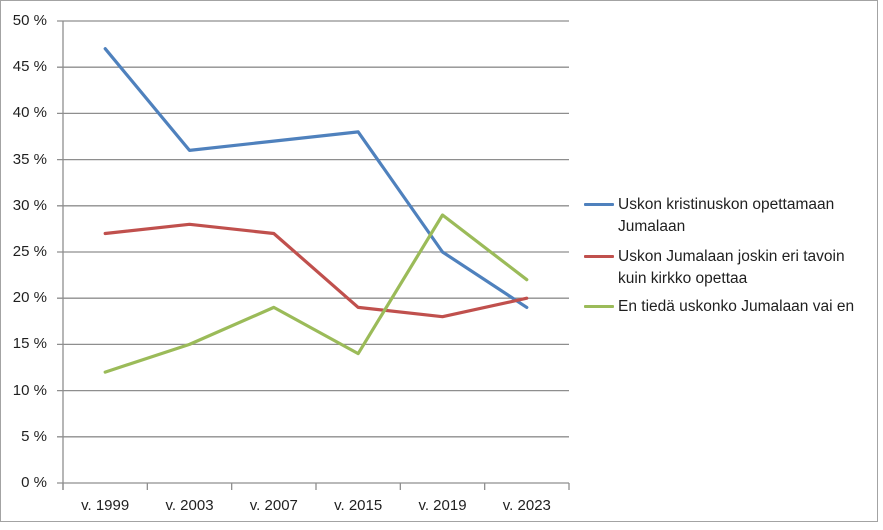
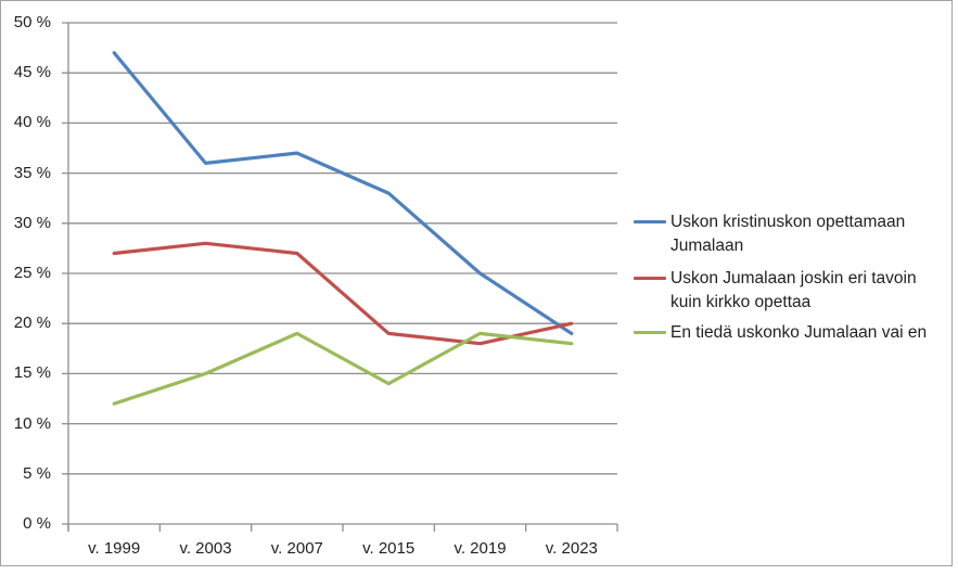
Uskon kristinuskon opettamaan Jumalaan/v. 2015: 38% -> 33%
En tiedä uskonko Jumalaan vai en/v. 2019: 29% -> 19%
En tiedä uskonko Jumalaan vai en/v. 2023: 22% -> 18%
